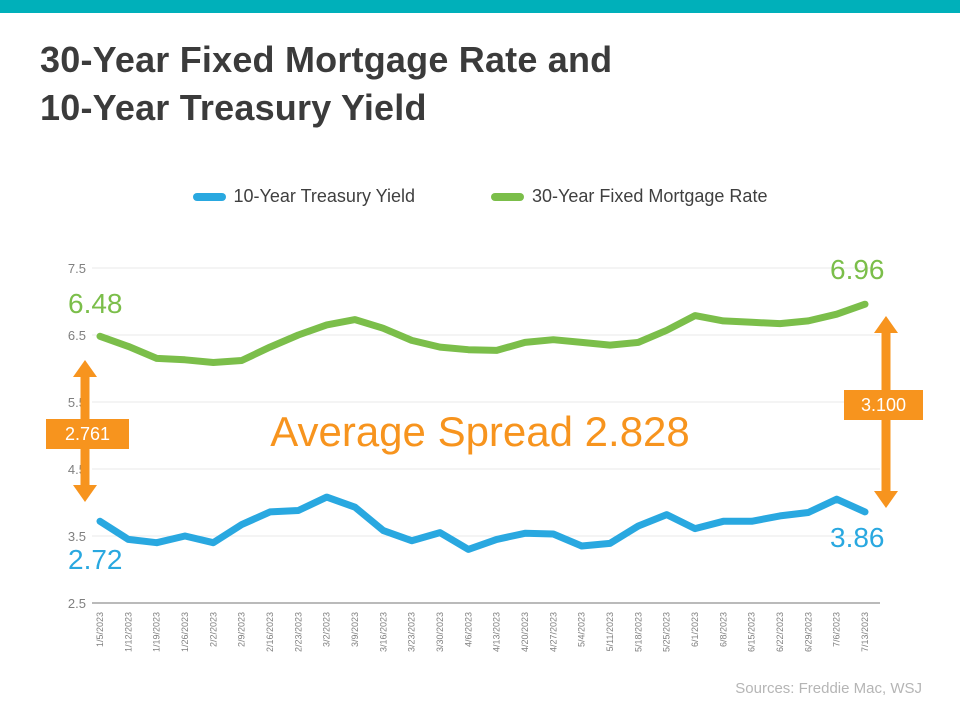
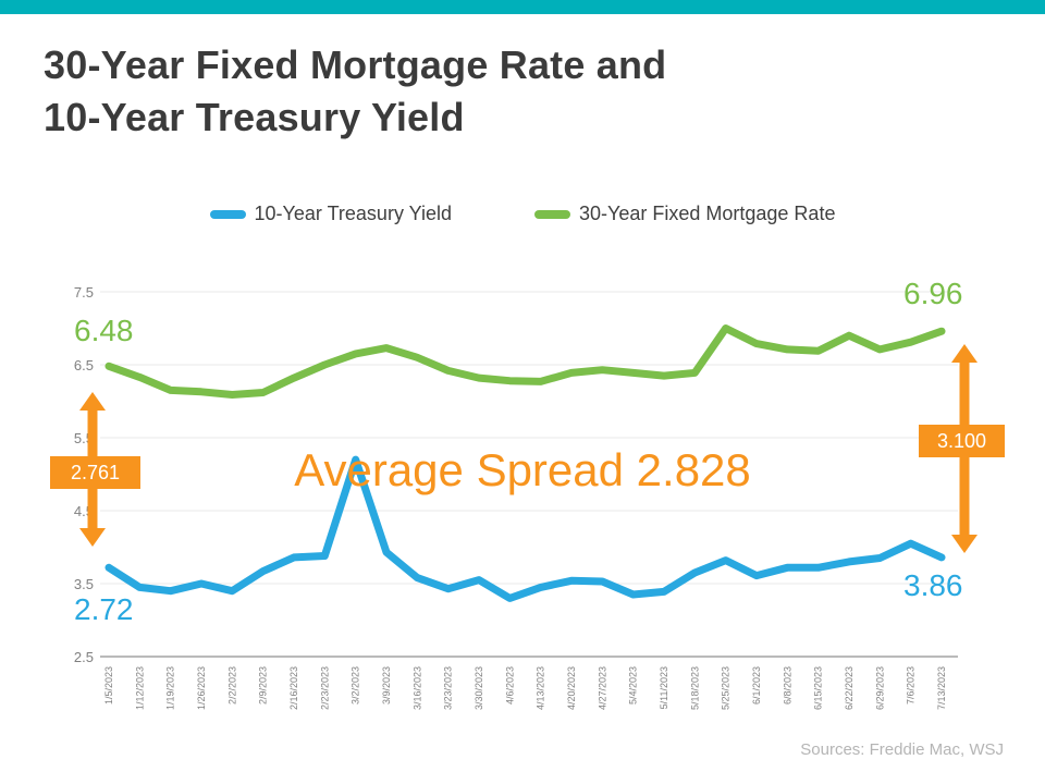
10-Year Treasury Yield/3/2/2023: 4.1 -> 5.2
30-Year Fixed Mortgage Rate/5/25/2023: 6.6 -> 7.0
30-Year Fixed Mortgage Rate/6/22/2023: 6.7 -> 6.9
